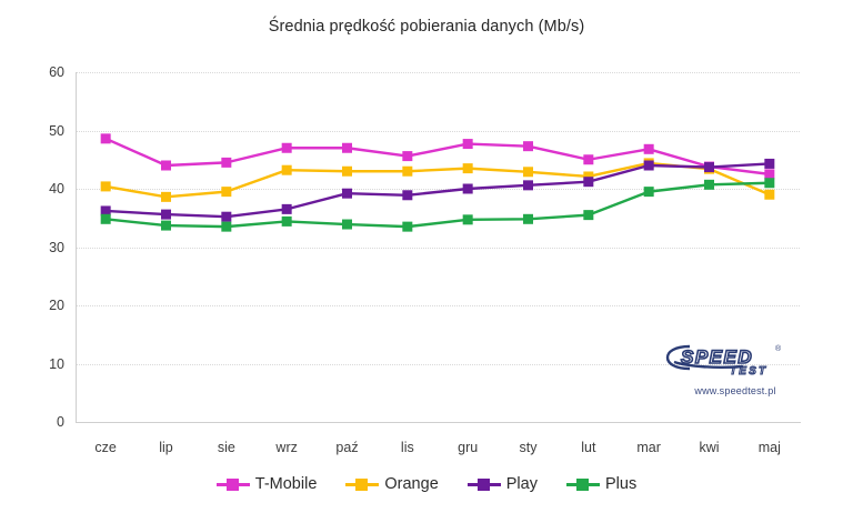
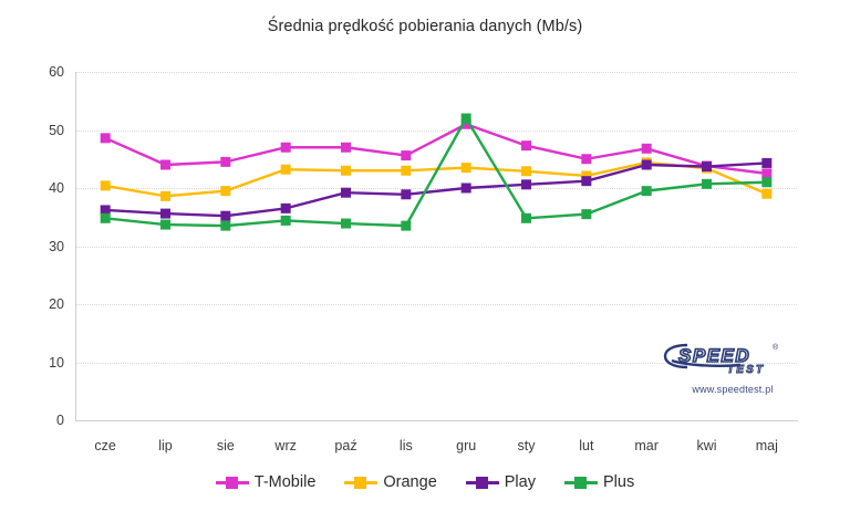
T-Mobile/gru: 48 -> 51
Plus/gru: 35 -> 52
